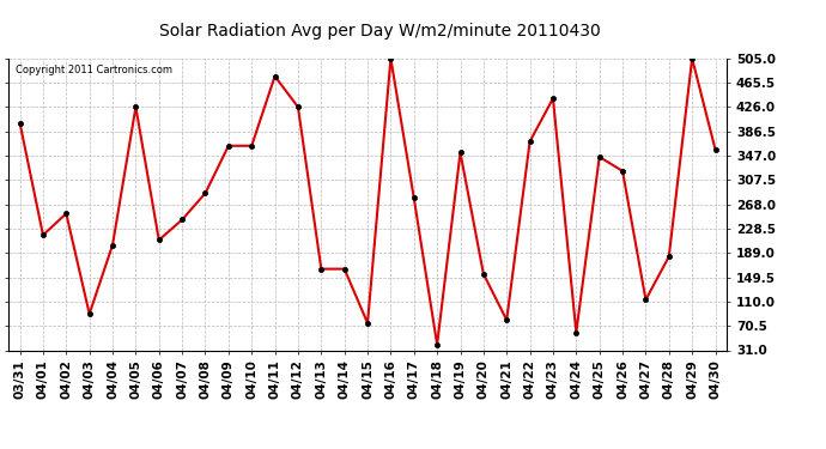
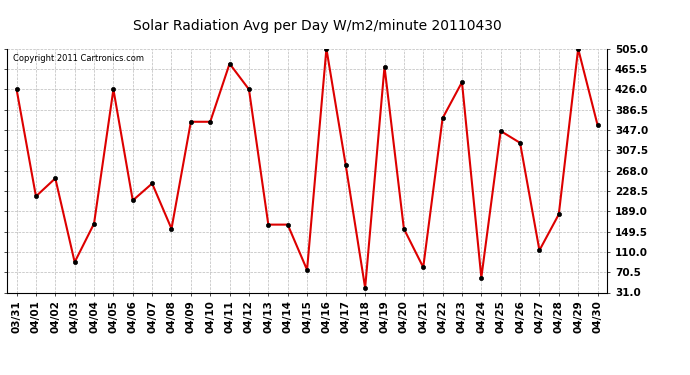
03/31: 400 -> 426
04/04: 202 -> 165
04/08: 286 -> 155
04/19: 352 -> 470
